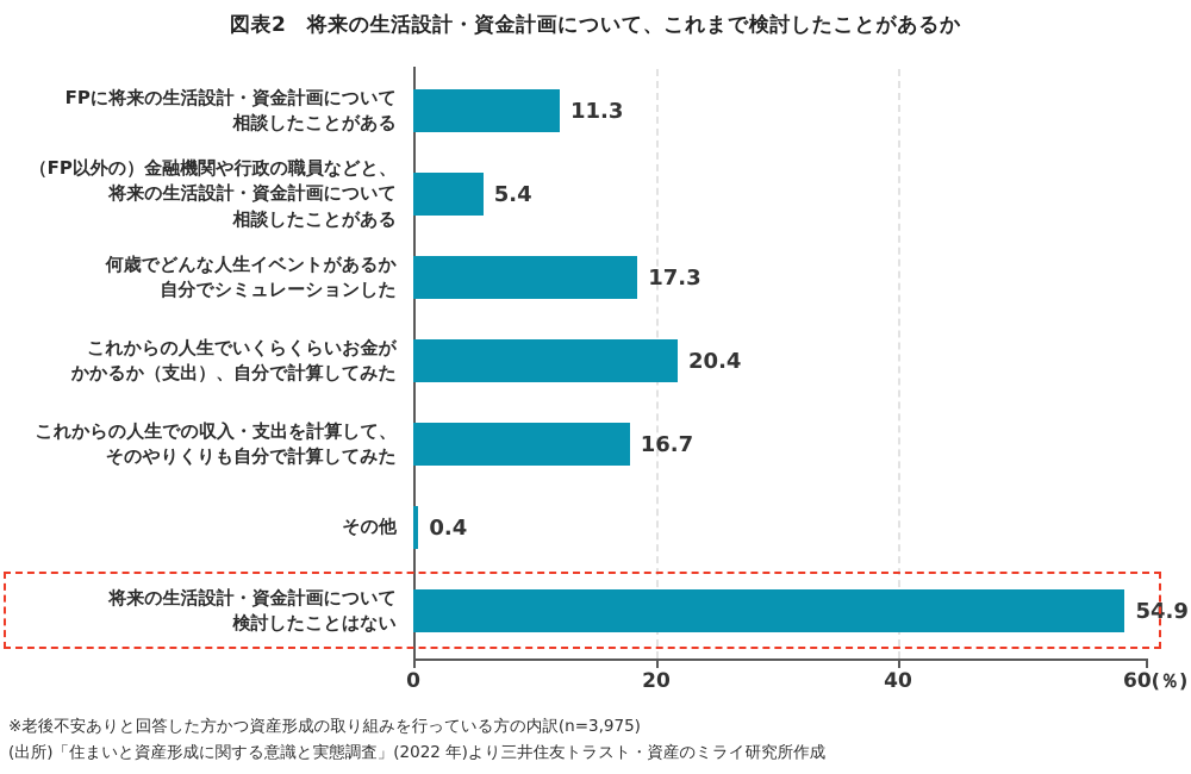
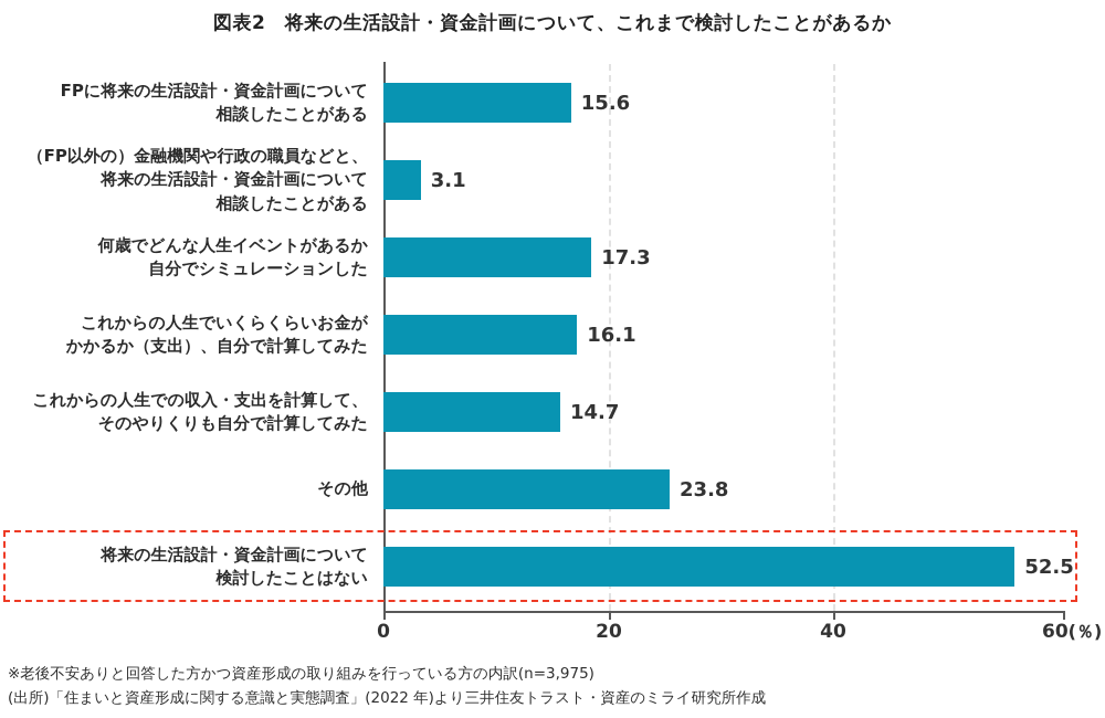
FPに将来の生活設計・資金計画について 相談したことがある: 11.3 -> 15.6
（FP以外の）金融機関や行政の職員などと、 将来の生活設計・資金計画について 相談したことがある: 5.4 -> 3.1
これからの人生でいくらくらいお金が かかるか（支出）、自分で計算してみた: 20.4 -> 16.1
これからの人生での収入・支出を計算して、 そのやりくりも自分で計算してみた: 16.7 -> 14.7
その他: 0.4 -> 23.8
将来の生活設計・資金計画について 検討したことはない: 54.9 -> 52.5
